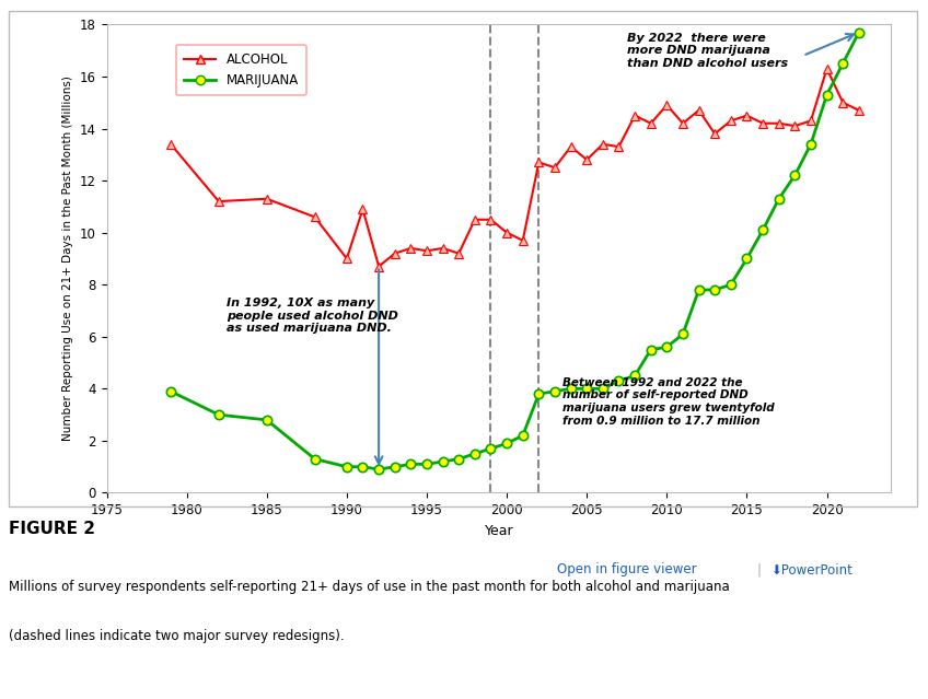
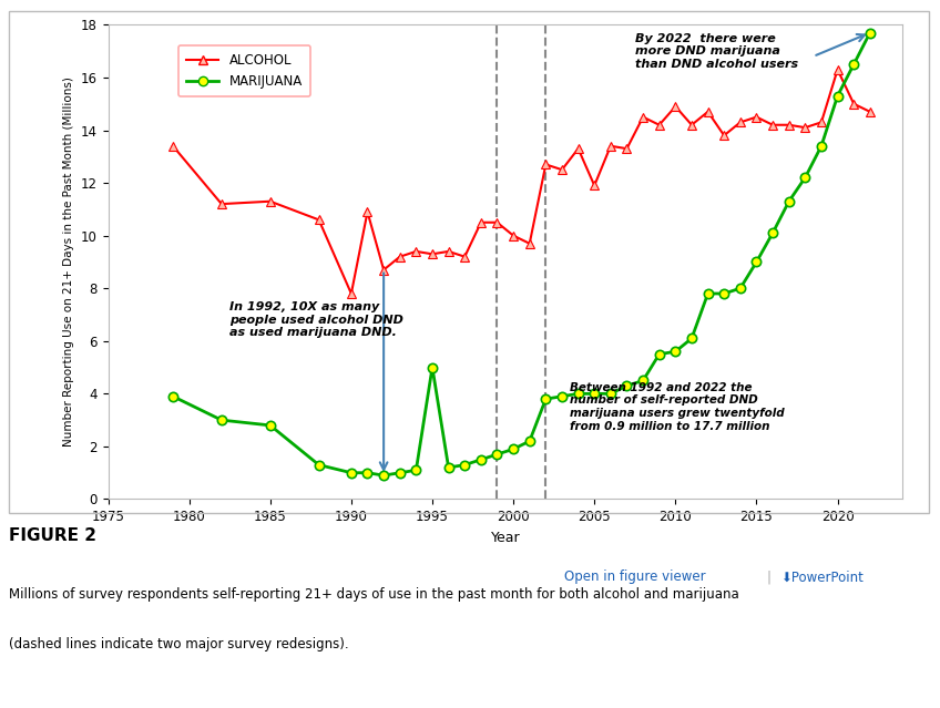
ALCOHOL/1990: 9.0 -> 7.8
MARIJUANA/1995: 1.1 -> 5.0
ALCOHOL/2005: 12.8 -> 11.9
